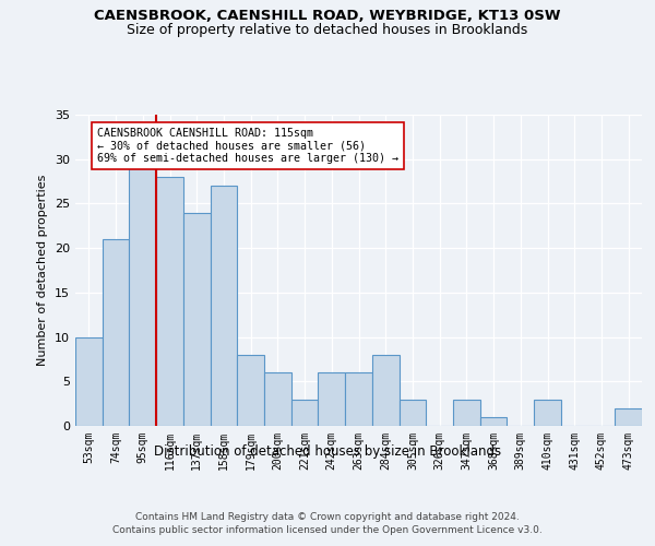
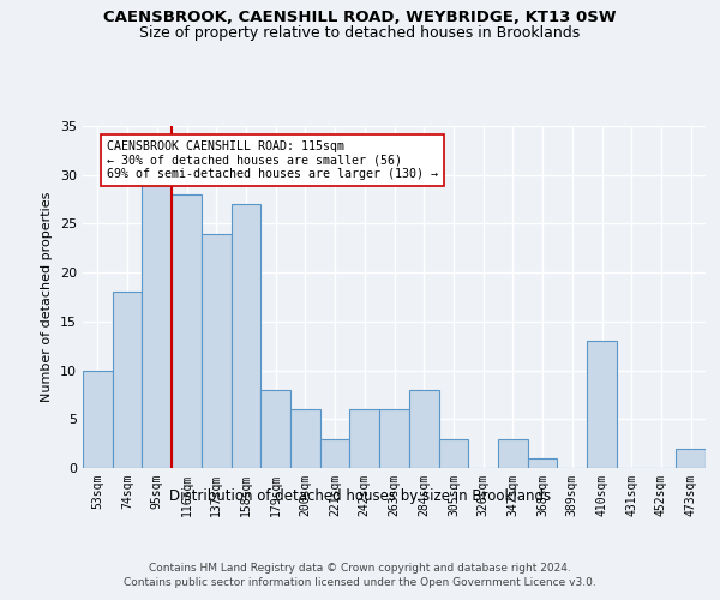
74sqm: 21 -> 18
410sqm: 3 -> 13
